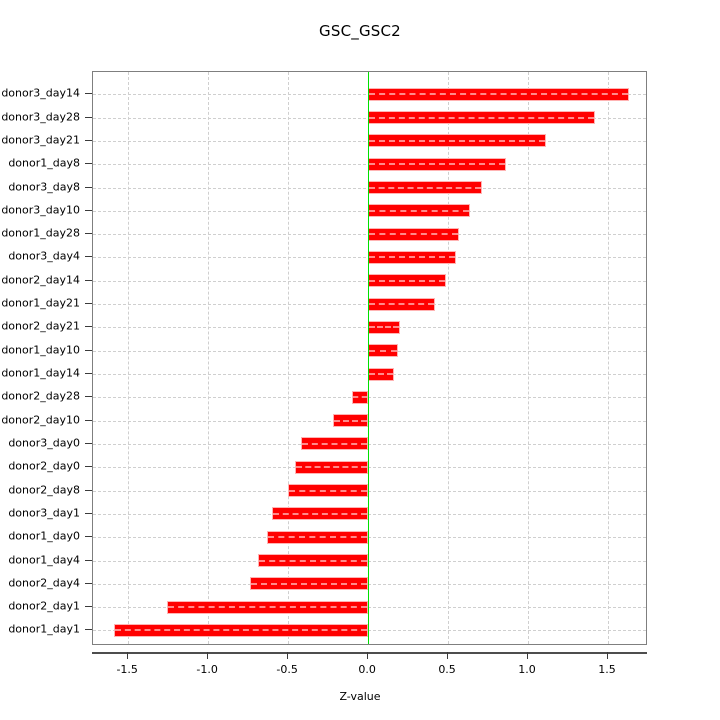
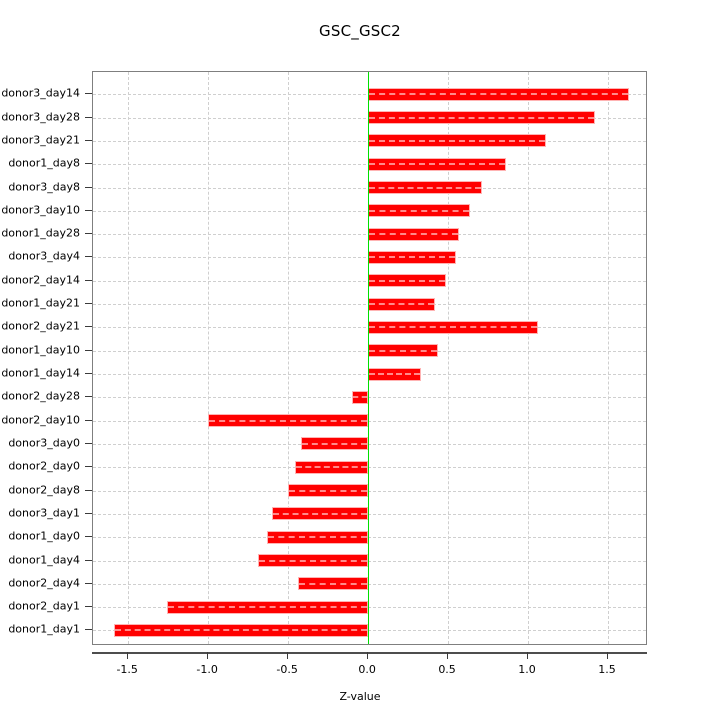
donor2_day21: 0.20 -> 1.06
donor1_day10: 0.19 -> 0.44
donor1_day14: 0.16 -> 0.33
donor2_day10: -0.22 -> -1.00
donor2_day4: -0.74 -> -0.44
